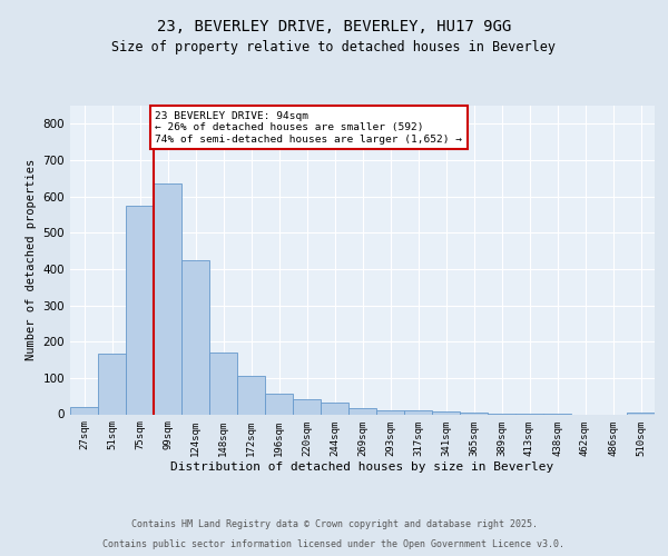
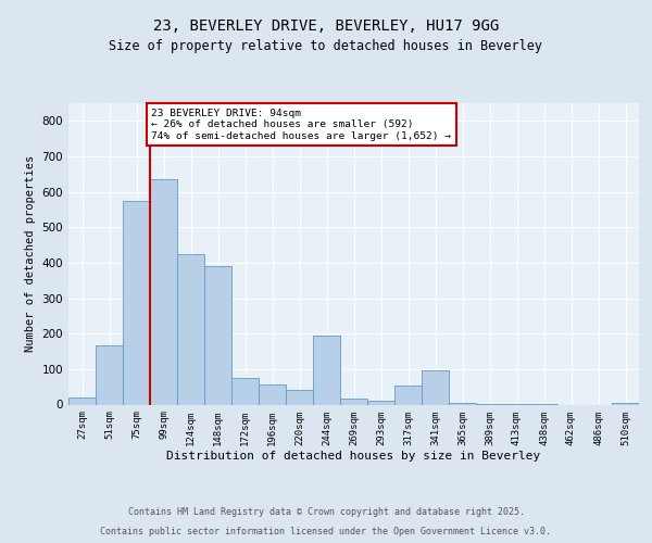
148sqm: 170 -> 390
172sqm: 105 -> 75
244sqm: 33 -> 195
317sqm: 10 -> 55
341sqm: 7 -> 95
